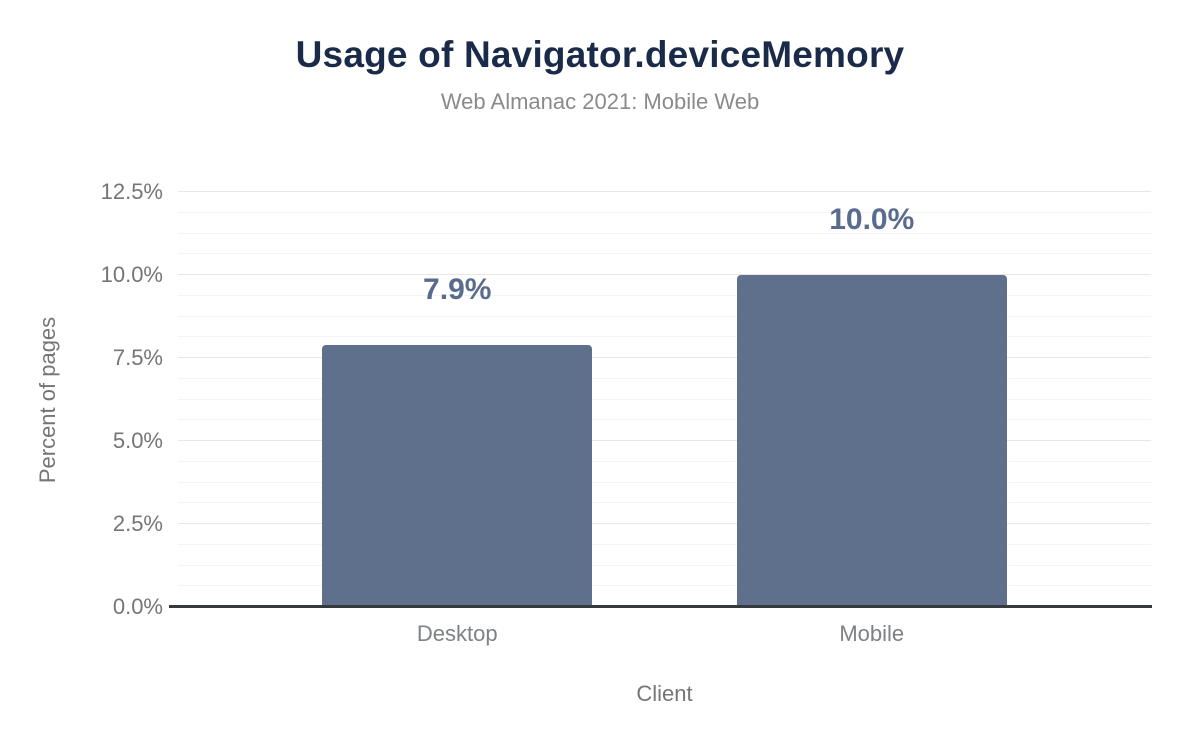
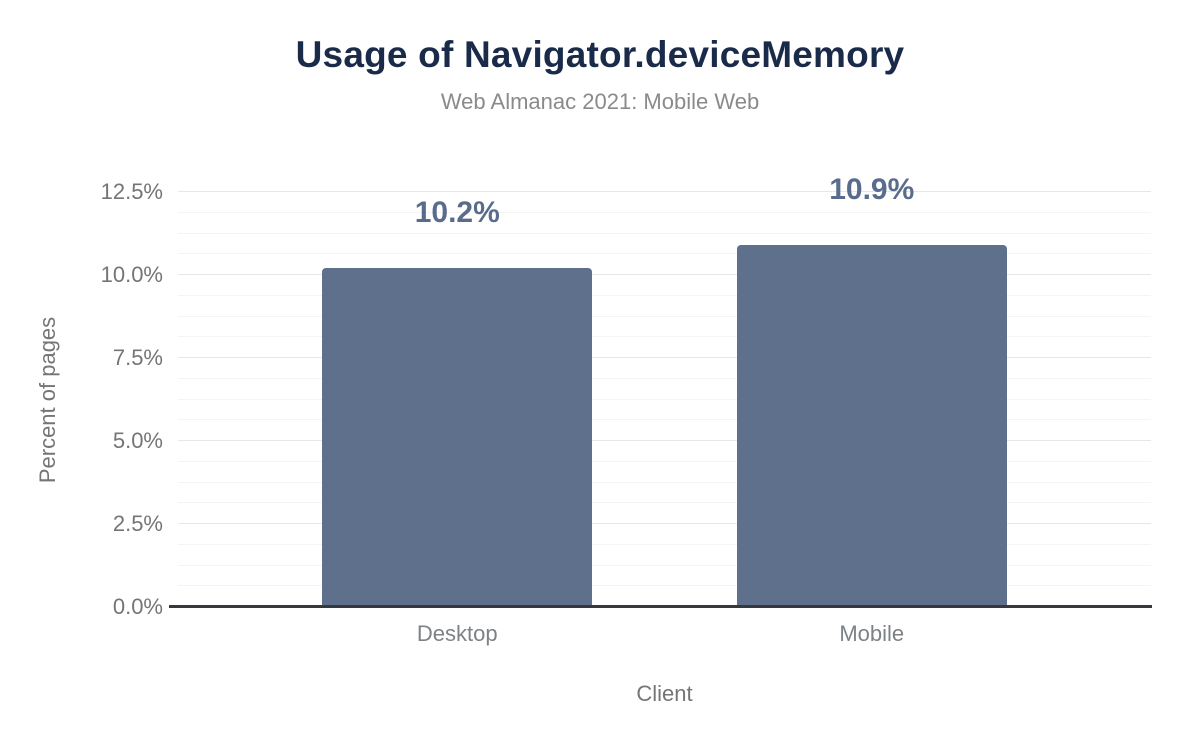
Desktop: 7.9% -> 10.2%
Mobile: 10.0% -> 10.9%
